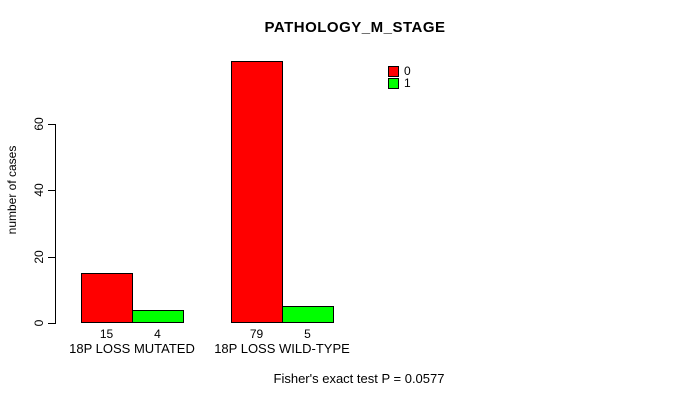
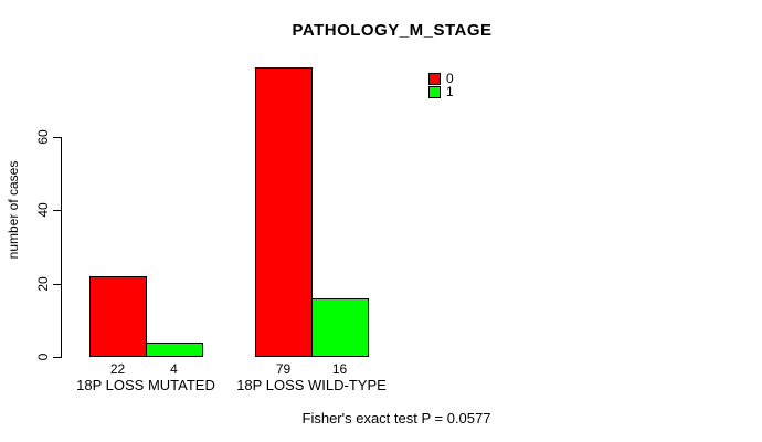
0/18P LOSS MUTATED: 15 -> 22
1/18P LOSS WILD-TYPE: 5 -> 16
